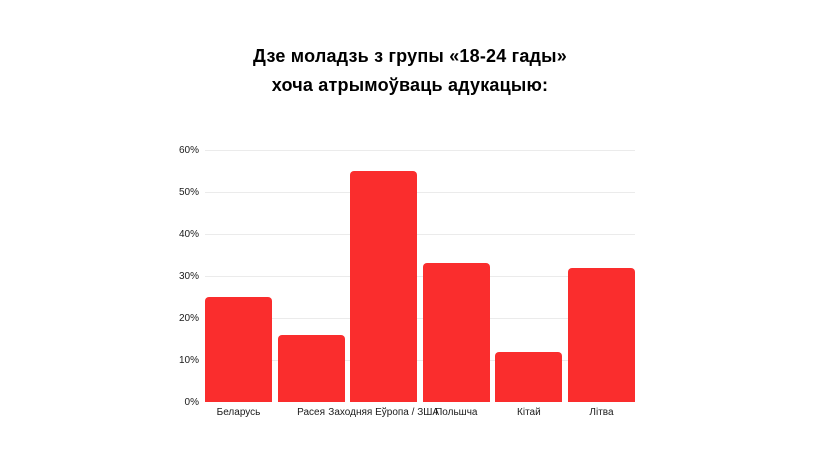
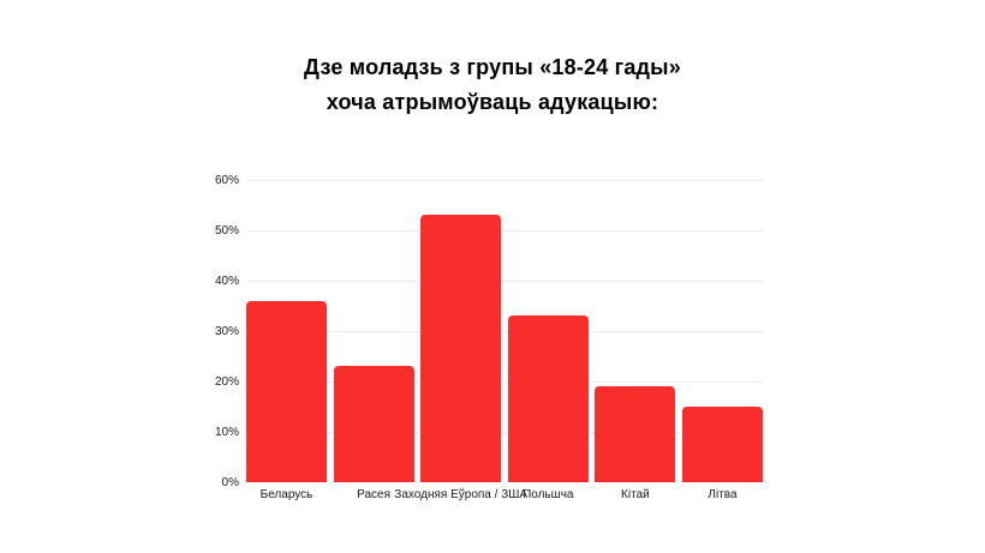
Беларусь: 25% -> 36%
Расея: 16% -> 23%
Заходняя Еўропа / ЗША: 55% -> 53%
Кітай: 12% -> 19%
Літва: 32% -> 15%
